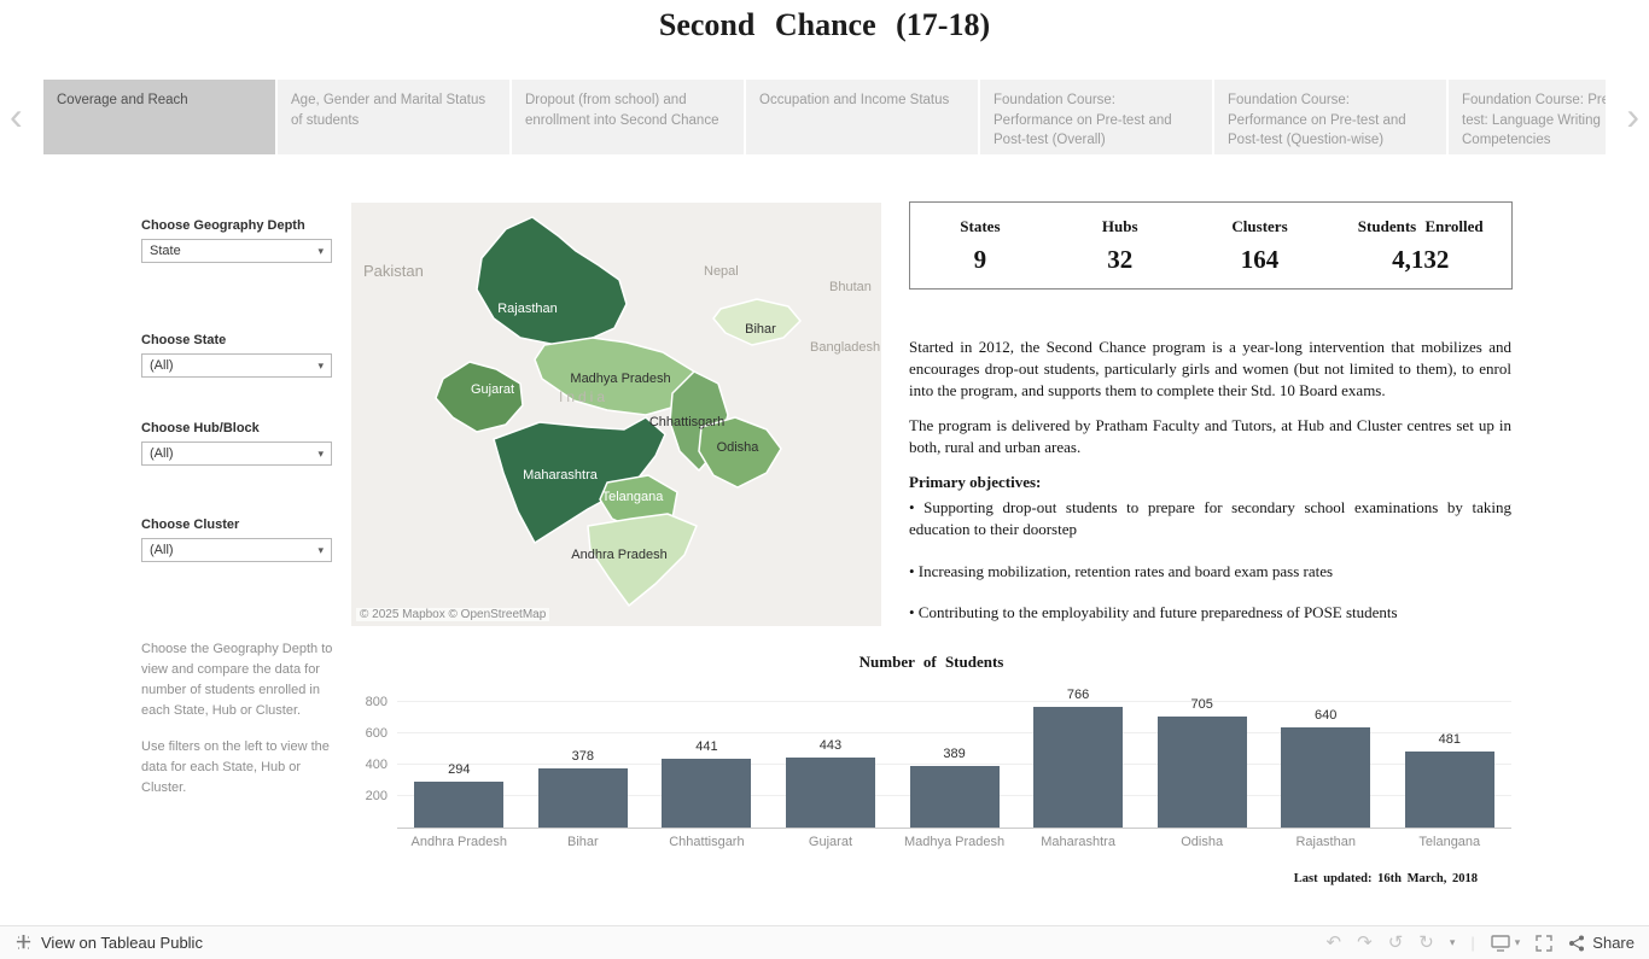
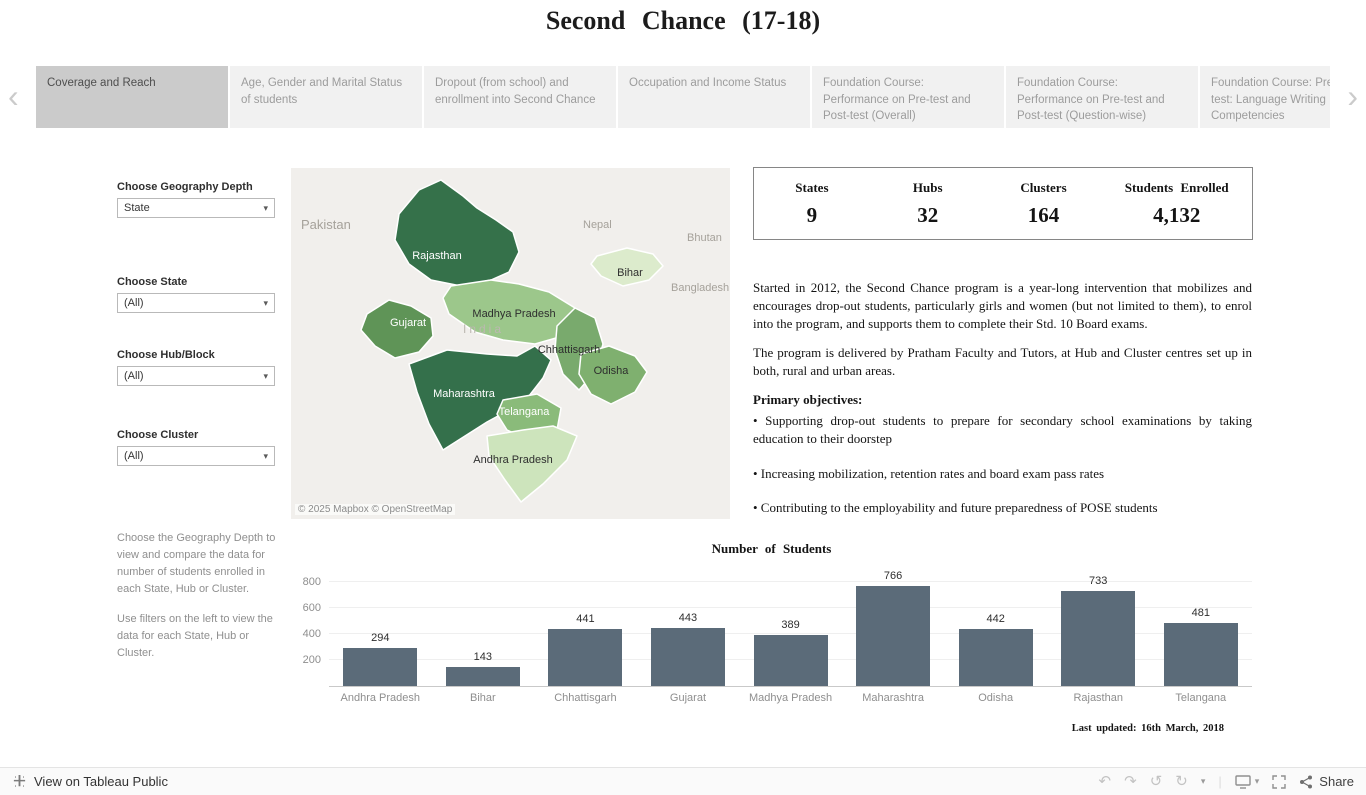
Bihar: 378 -> 143
Odisha: 705 -> 442
Rajasthan: 640 -> 733
